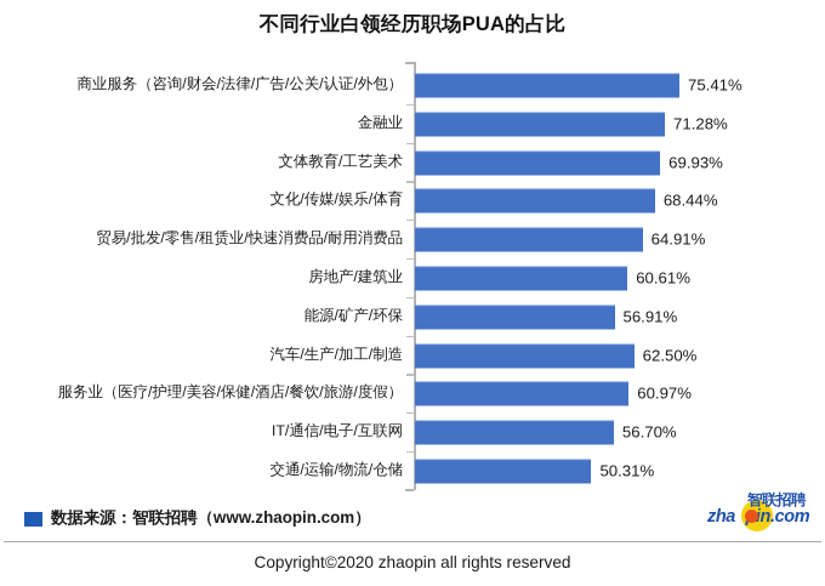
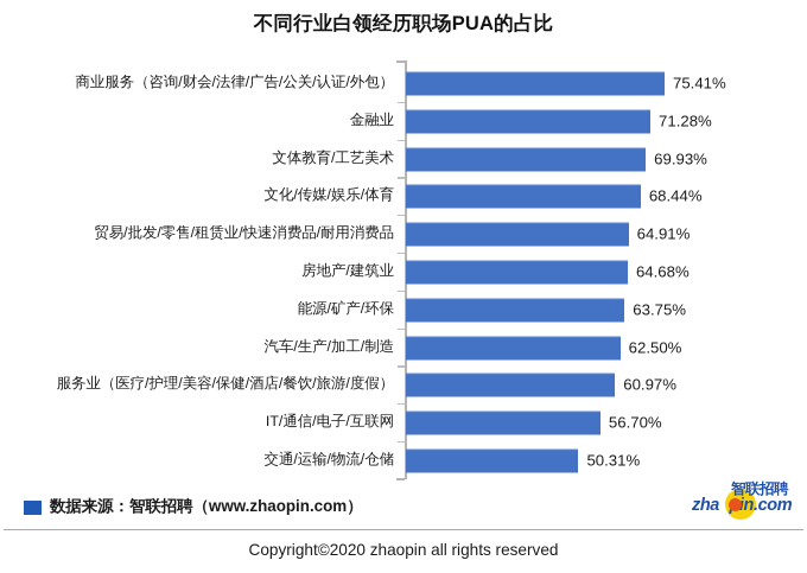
房地产/建筑业: 60.61% -> 64.68%
能源/矿产/环保: 56.91% -> 63.75%
